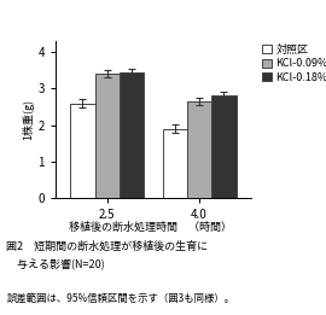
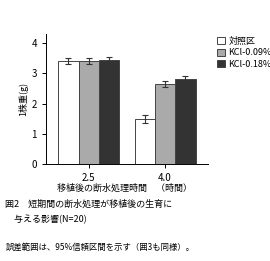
対照区/2.5: 2.6 -> 3.4
対照区/4.0: 1.9 -> 1.5
